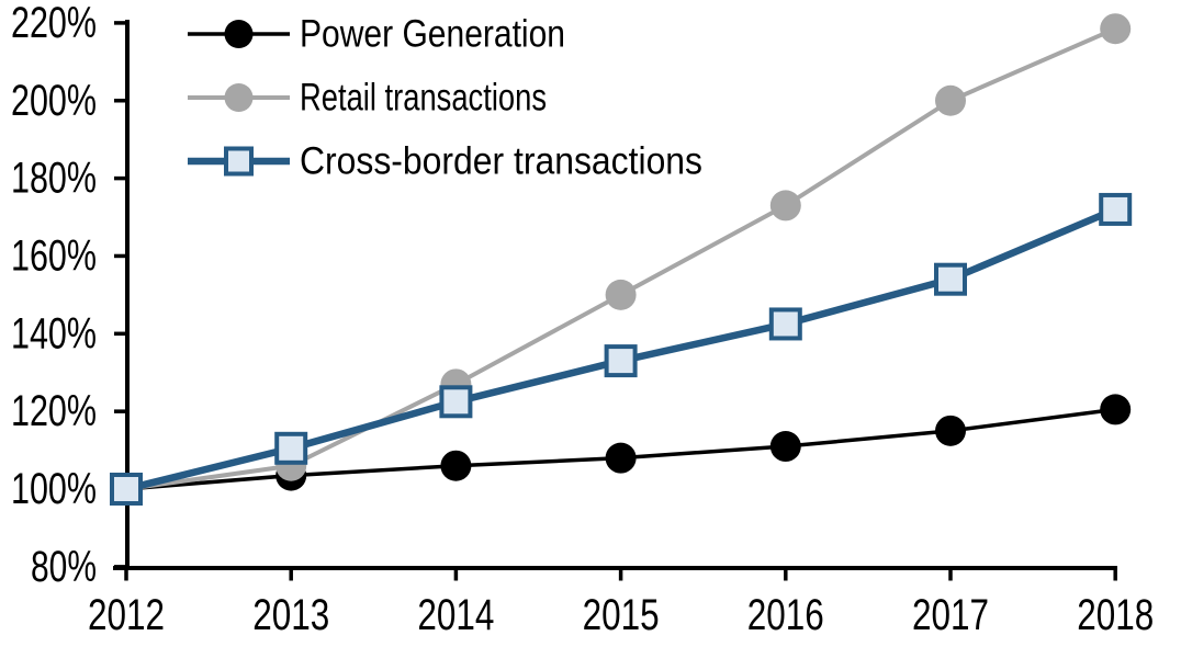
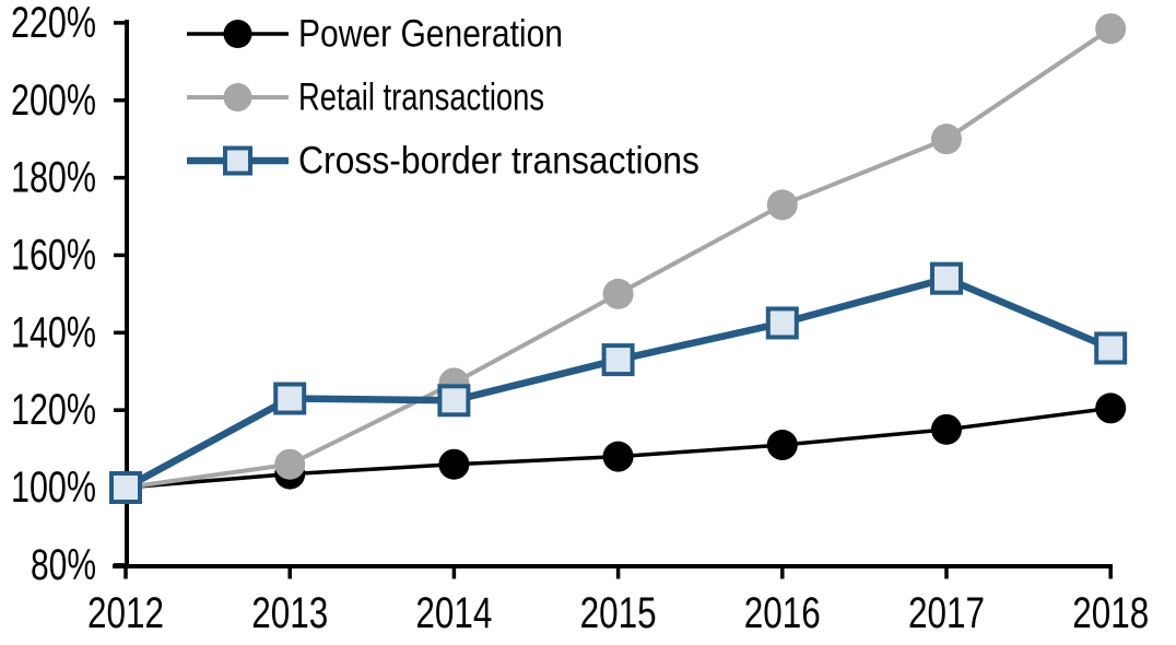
Cross-border transactions/2013: 110% -> 123%
Retail transactions/2017: 200% -> 190%
Cross-border transactions/2018: 172% -> 136%
